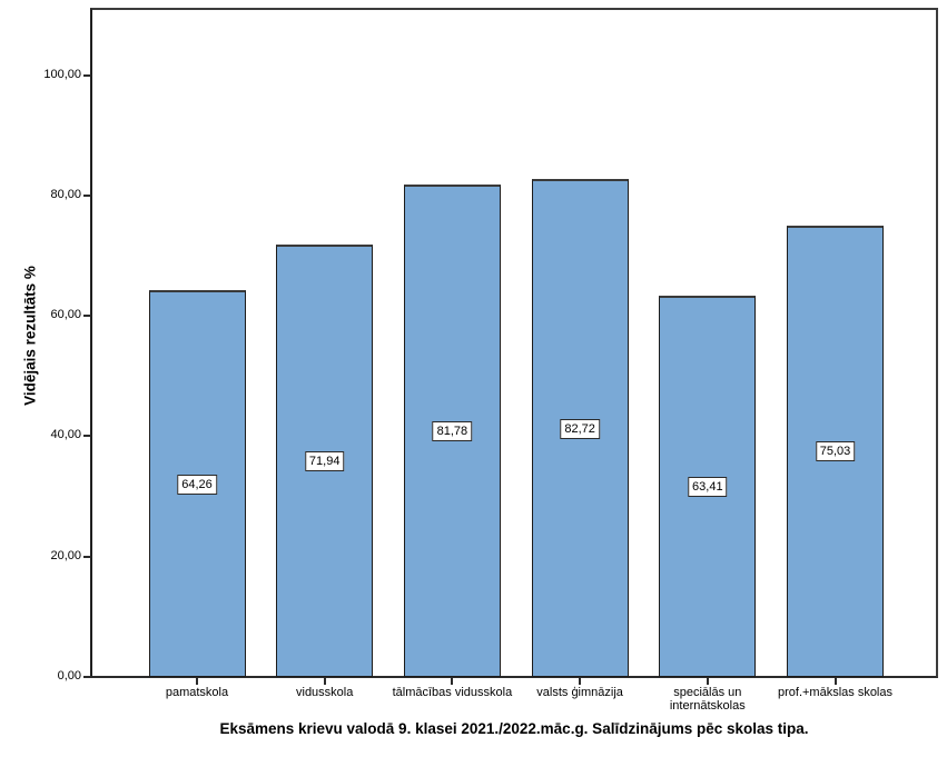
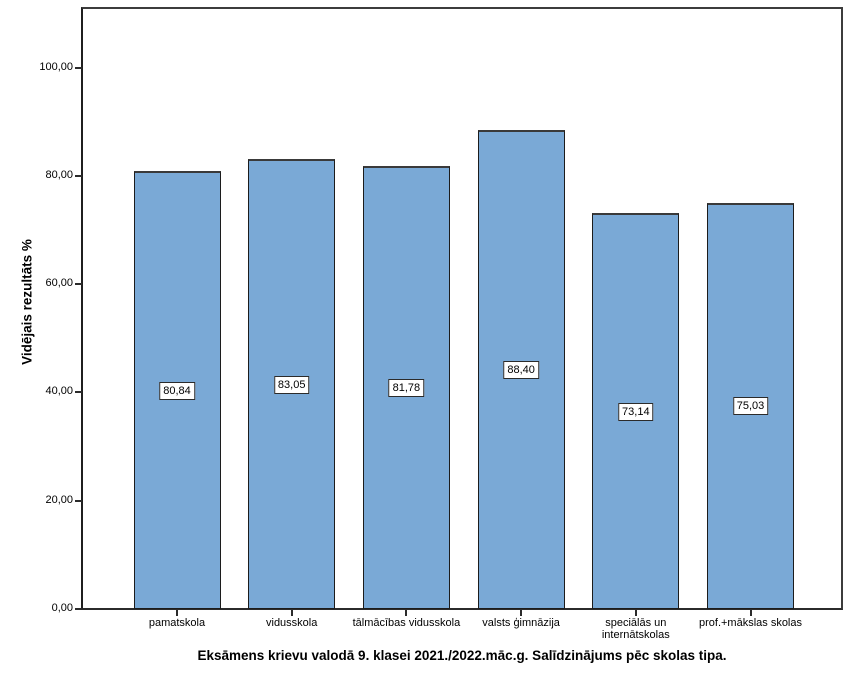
pamatskola: 64,26 -> 80,84
vidusskola: 71,94 -> 83,05
valsts ģimnāzija: 82,72 -> 88,40
speciālās un internātskolas: 63,41 -> 73,14
